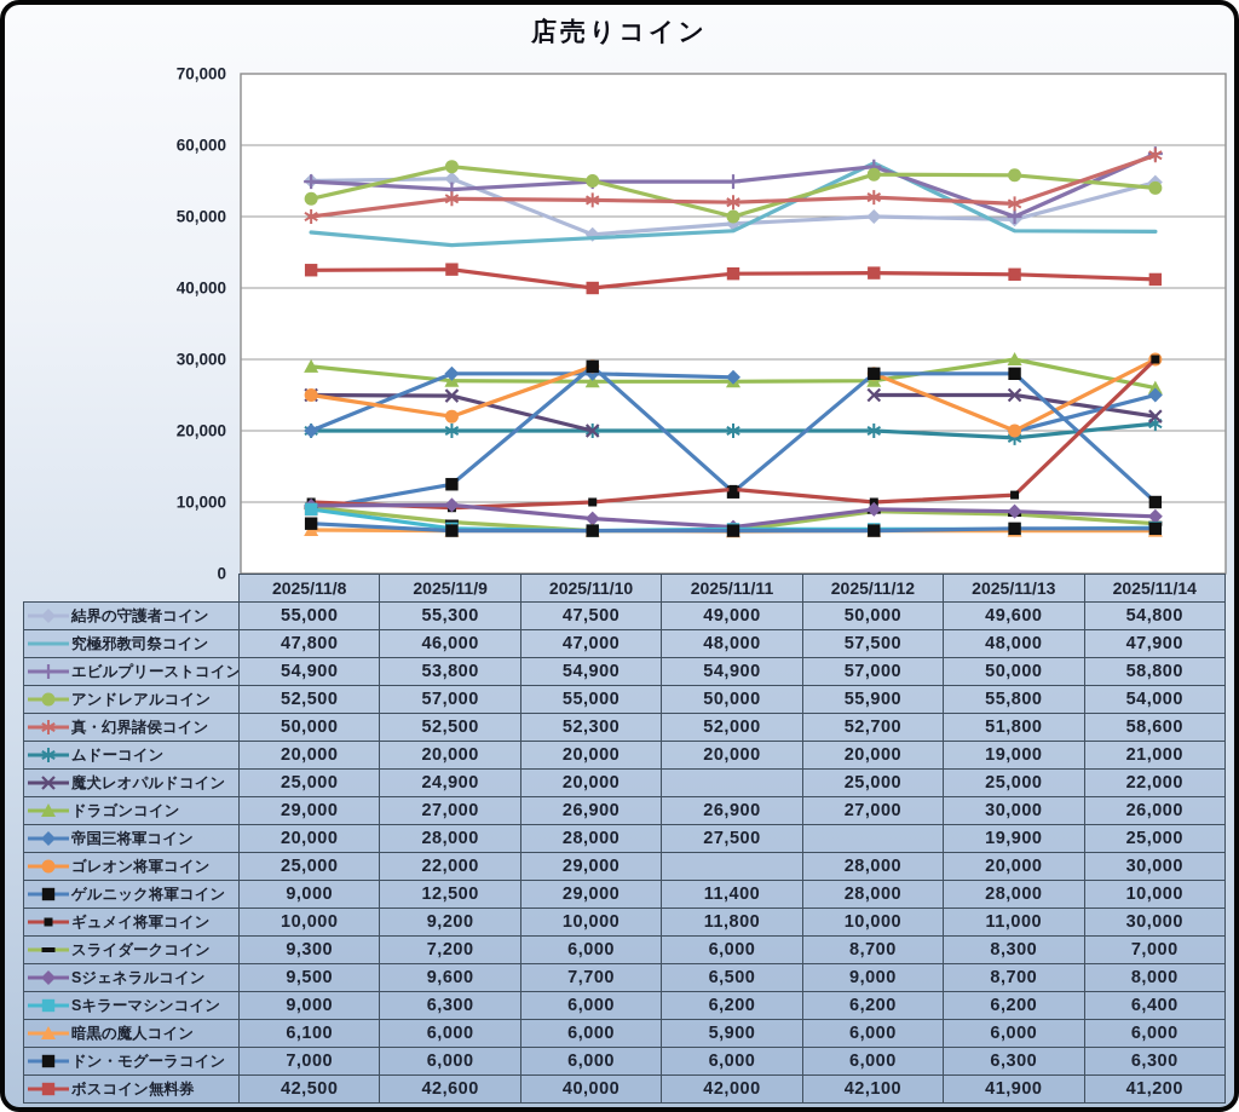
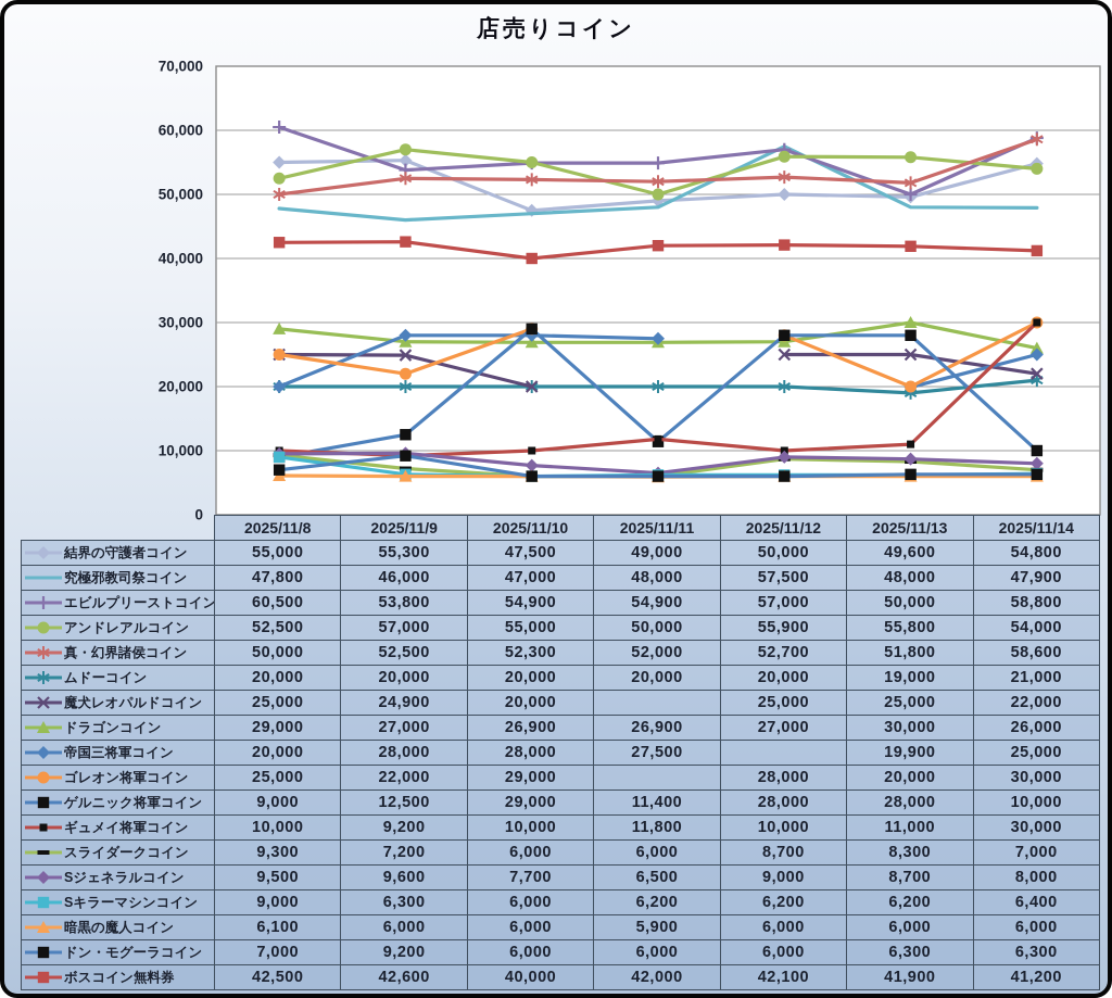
エビルプリーストコイン/2025/11/8: 54,900 -> 60,500
ドン・モグーラコイン/2025/11/9: 6,000 -> 9,200
